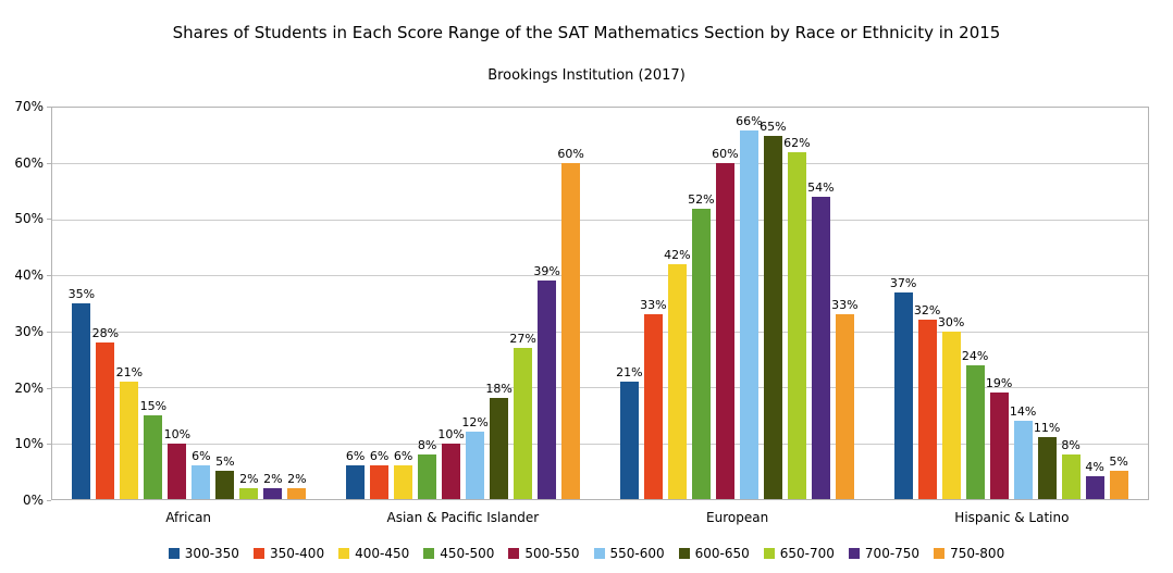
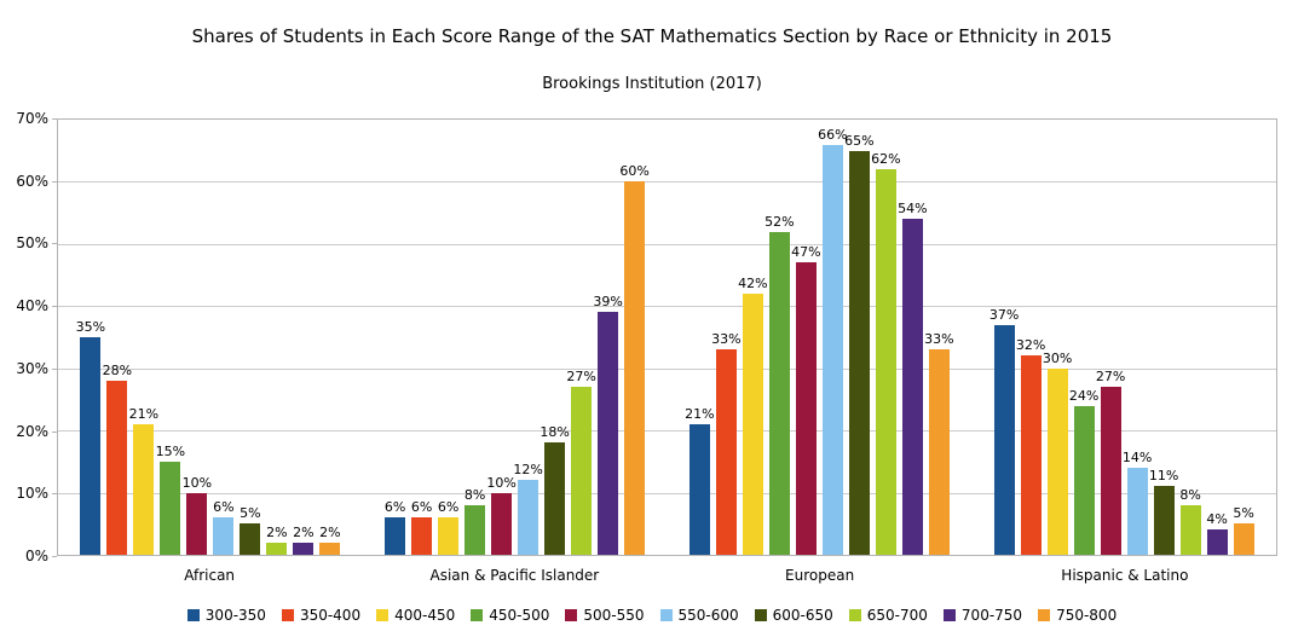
500-550/European: 60% -> 47%
500-550/Hispanic & Latino: 19% -> 27%
